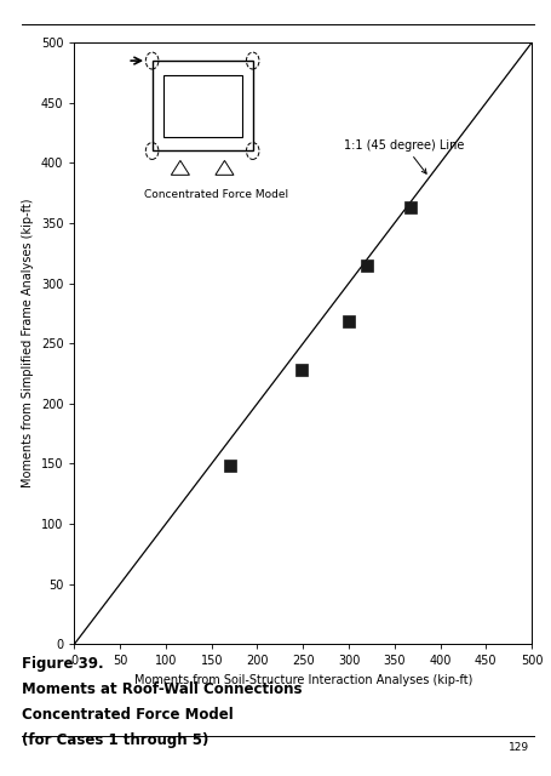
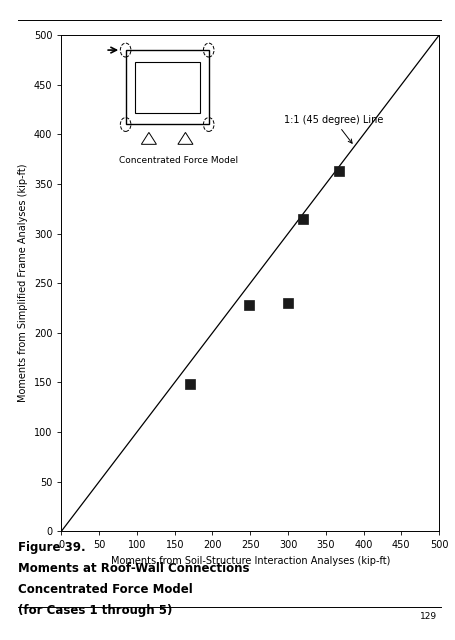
300: 268 -> 230
